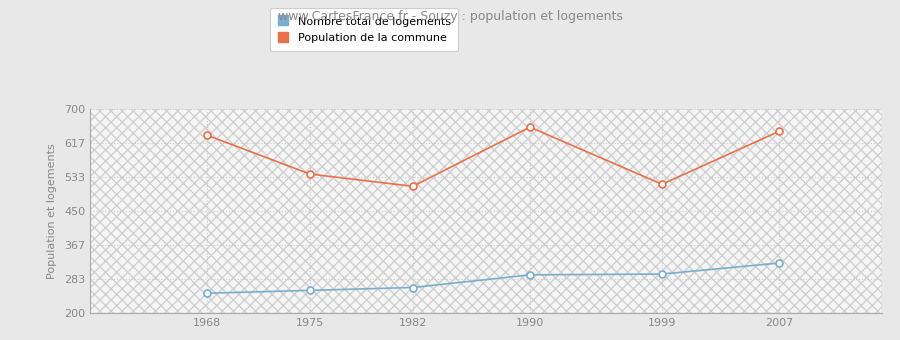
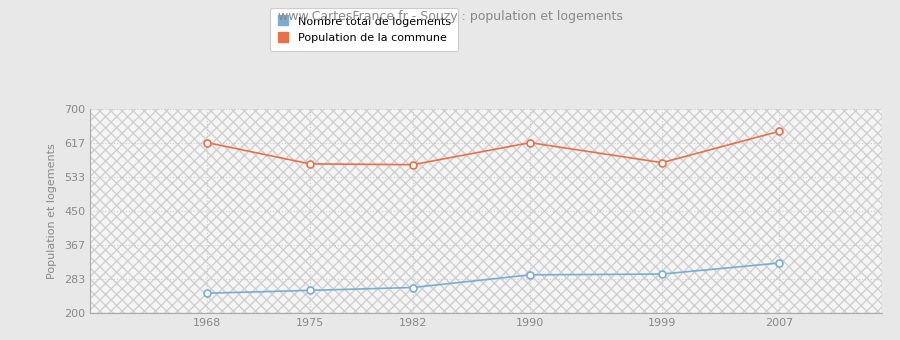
Population de la commune/1968: 635 -> 617
Population de la commune/1975: 540 -> 565
Population de la commune/1982: 510 -> 563
Population de la commune/1990: 655 -> 617
Population de la commune/1999: 515 -> 568
